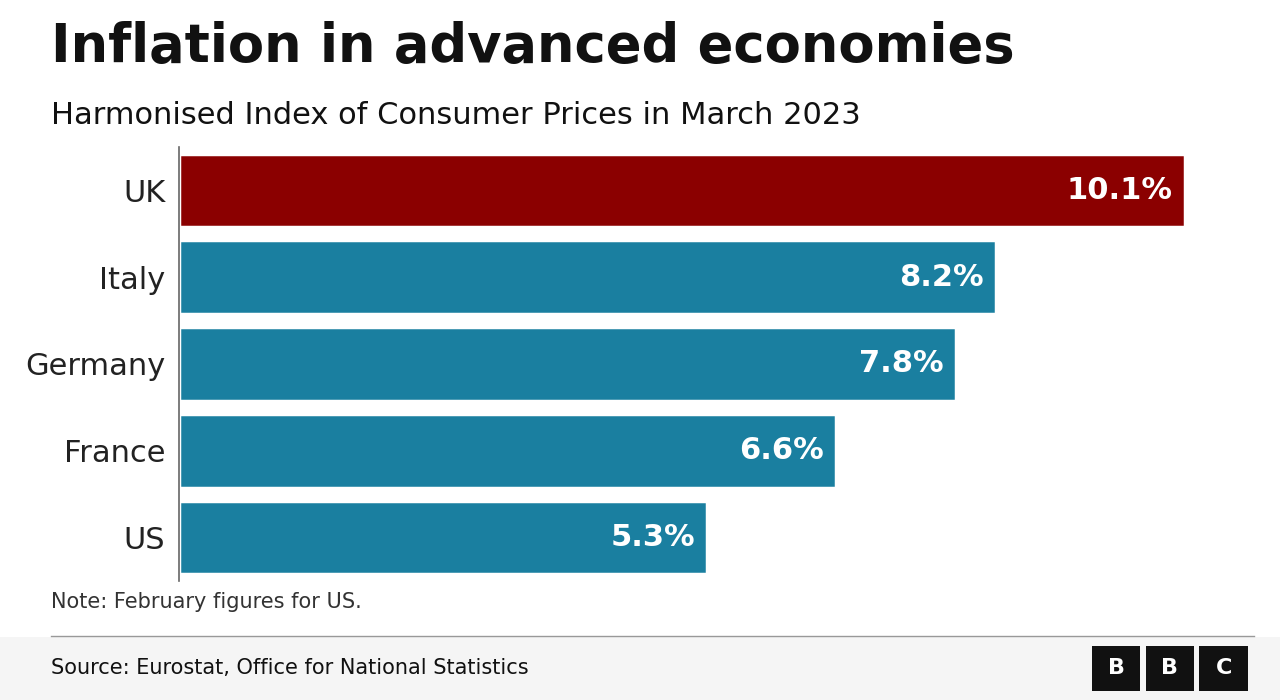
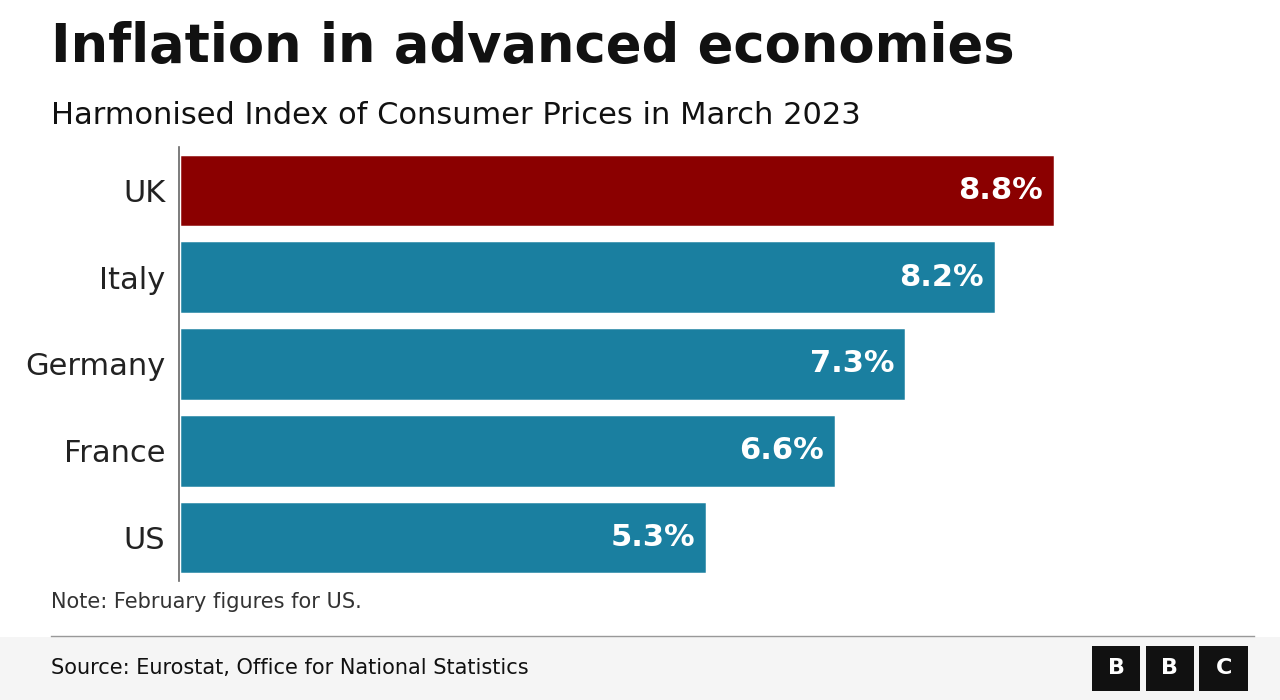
UK: 10.1% -> 8.8%
Germany: 7.8% -> 7.3%
